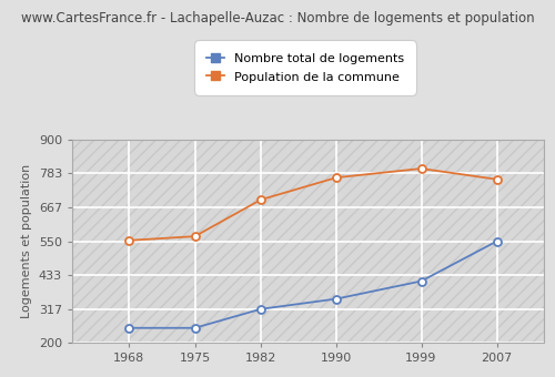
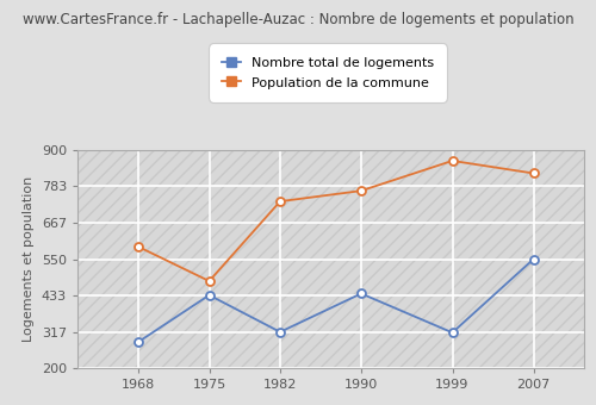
Nombre total de logements/1968: 252 -> 285
Population de la commune/1968: 553 -> 590
Nombre total de logements/1975: 252 -> 435
Population de la commune/1975: 567 -> 480
Population de la commune/1982: 693 -> 735
Nombre total de logements/1990: 352 -> 440
Nombre total de logements/1999: 413 -> 315
Population de la commune/1999: 800 -> 865
Population de la commune/2007: 763 -> 825
